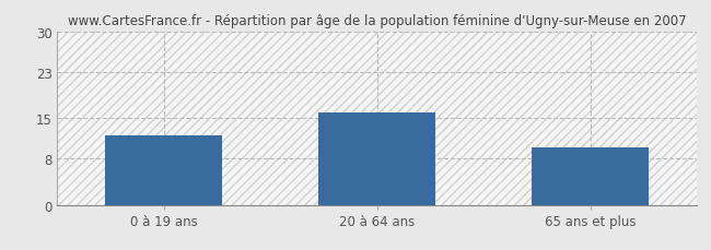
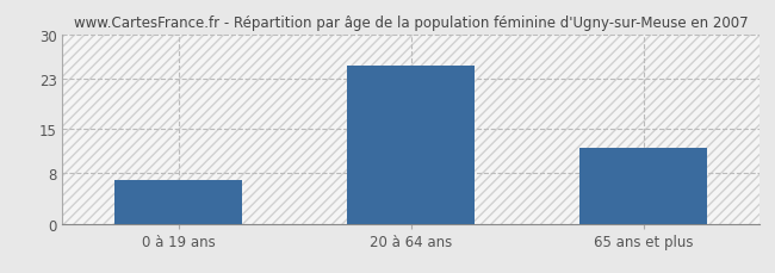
0 à 19 ans: 12 -> 7
20 à 64 ans: 16 -> 25
65 ans et plus: 10 -> 12
